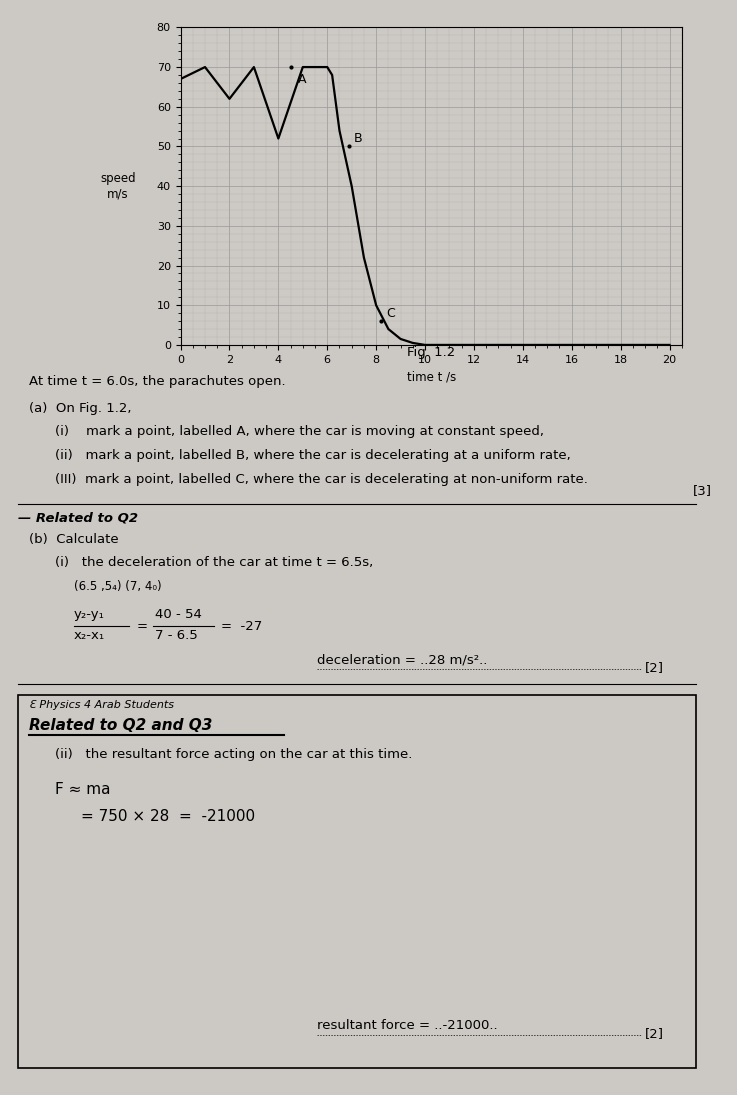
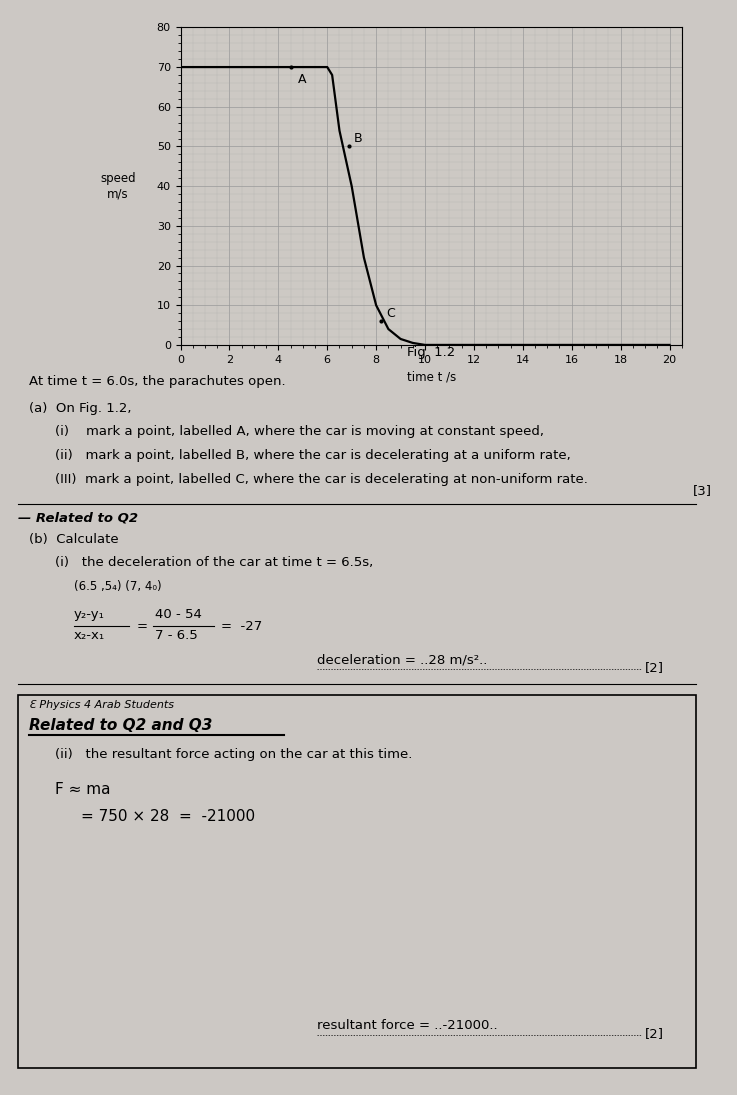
0: 67.0 -> 70.0
2: 62.0 -> 70.0
4: 52.0 -> 70.0
